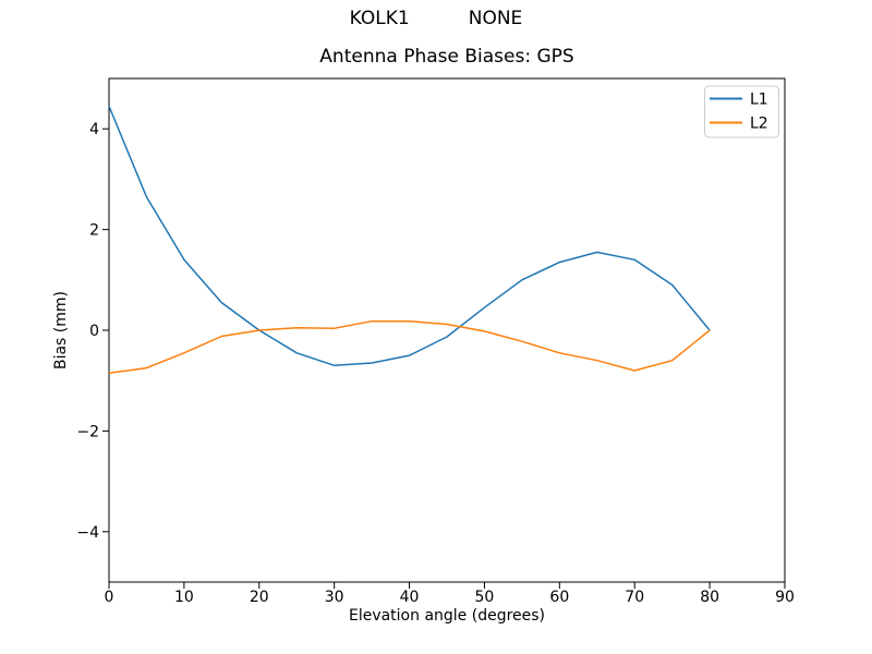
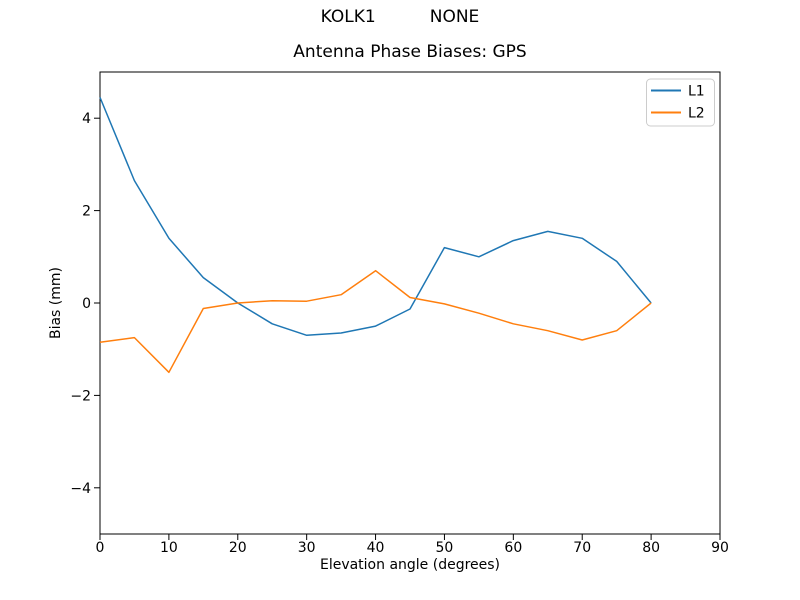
L2/10: -0.5 -> -1.5
L2/40: 0.2 -> 0.7
L1/50: 0.5 -> 1.2
